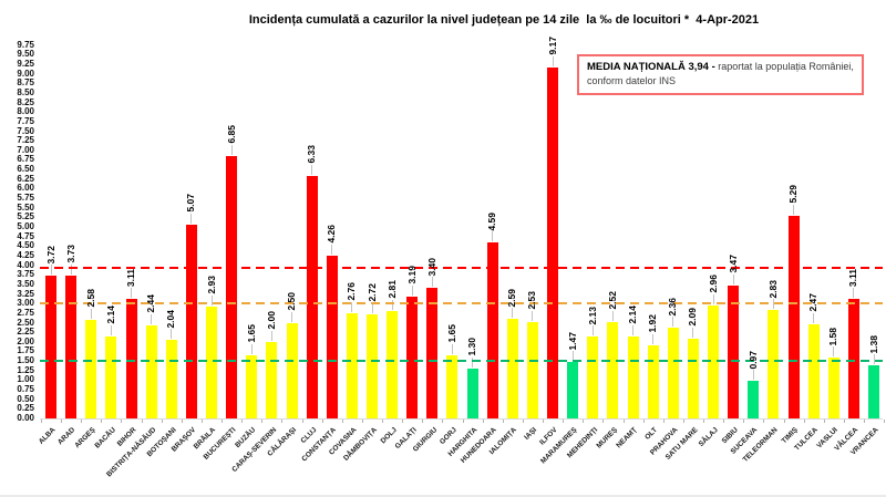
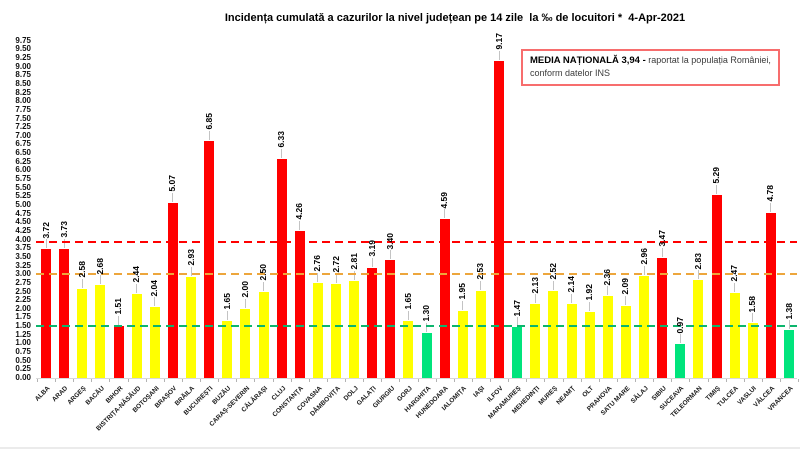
BACĂU: 2.14 -> 2.68
BIHOR: 3.11 -> 1.51
IALOMIȚA: 2.59 -> 1.95
VÂLCEA: 3.11 -> 4.78
